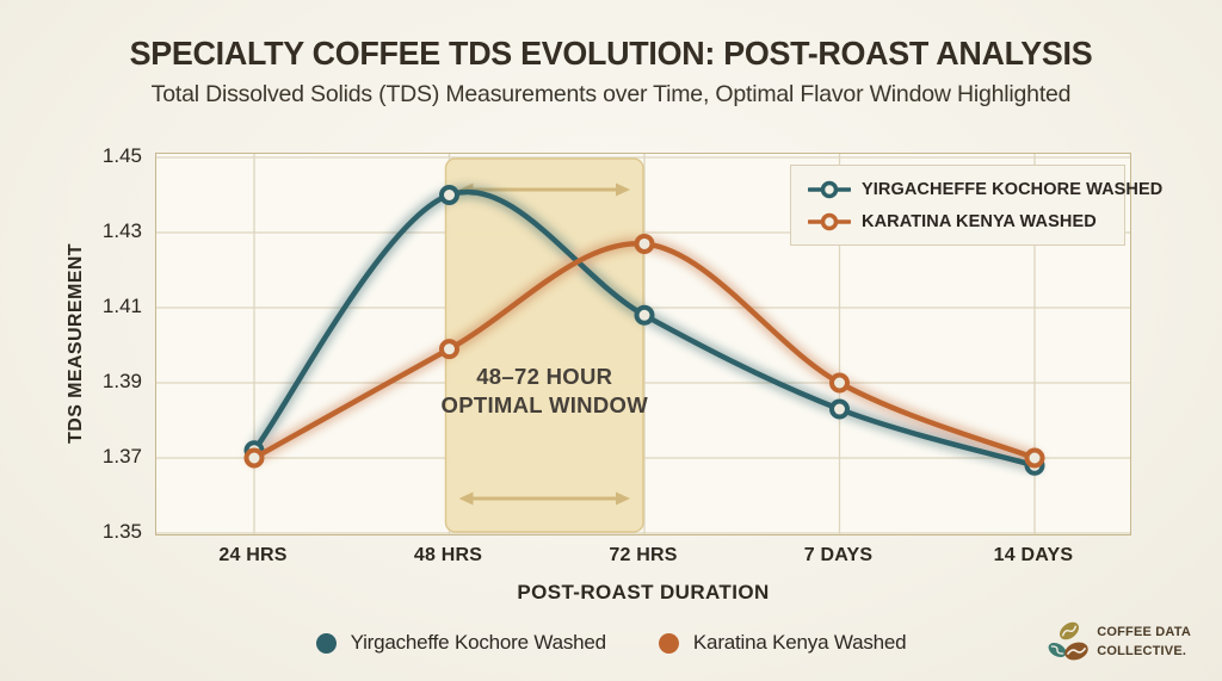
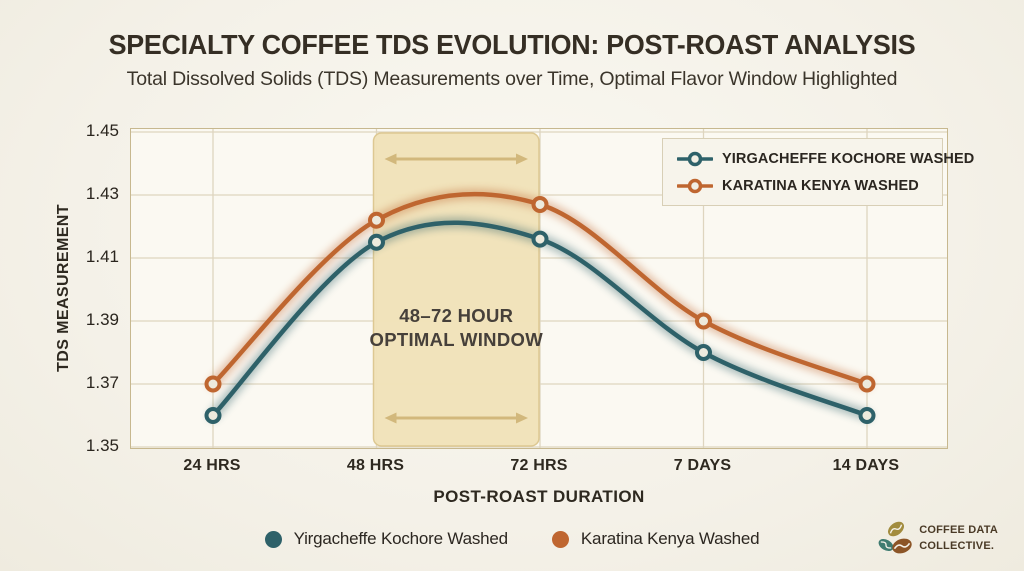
Yirgacheffe Kochore Washed/24 HRS: 1.372 -> 1.360
Yirgacheffe Kochore Washed/48 HRS: 1.440 -> 1.415
Karatina Kenya Washed/48 HRS: 1.399 -> 1.422
Yirgacheffe Kochore Washed/72 HRS: 1.408 -> 1.416
Yirgacheffe Kochore Washed/7 DAYS: 1.383 -> 1.380
Yirgacheffe Kochore Washed/14 DAYS: 1.368 -> 1.360
